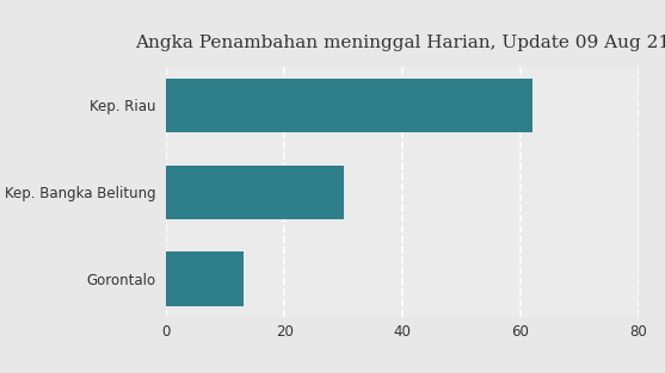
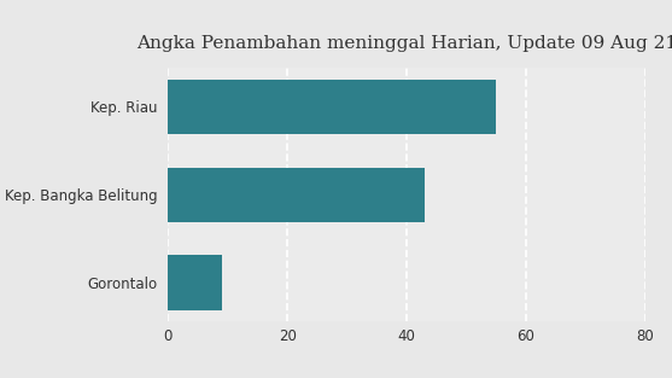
Kep. Riau: 62 -> 55
Kep. Bangka Belitung: 30 -> 43
Gorontalo: 13 -> 9
